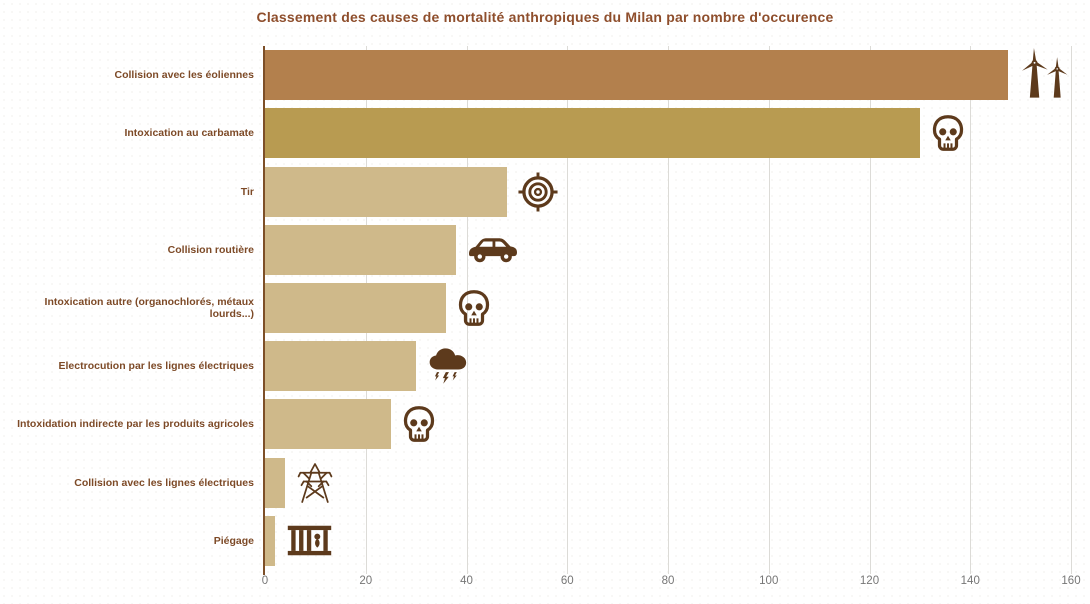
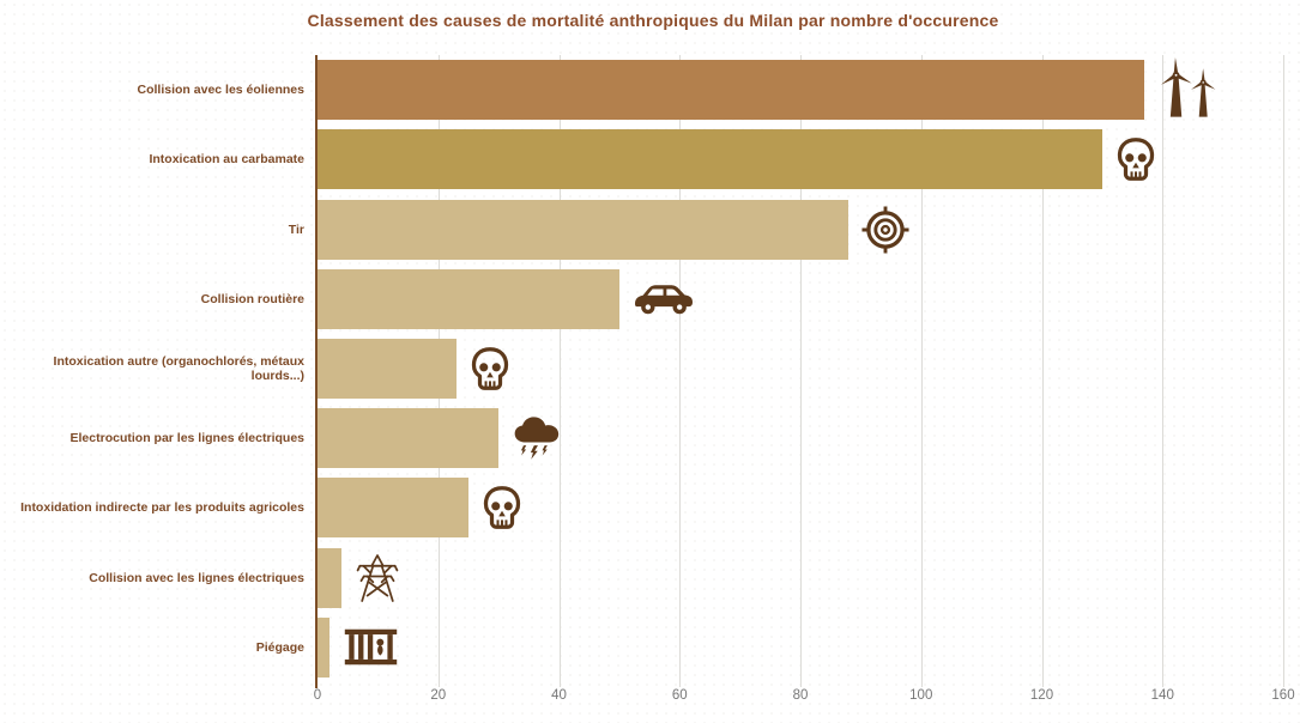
Collision avec les éoliennes: 151 -> 137
Tir: 48 -> 88
Collision routière: 38 -> 50
Intoxication autre (organochlorés, métaux lourds...): 36 -> 23
